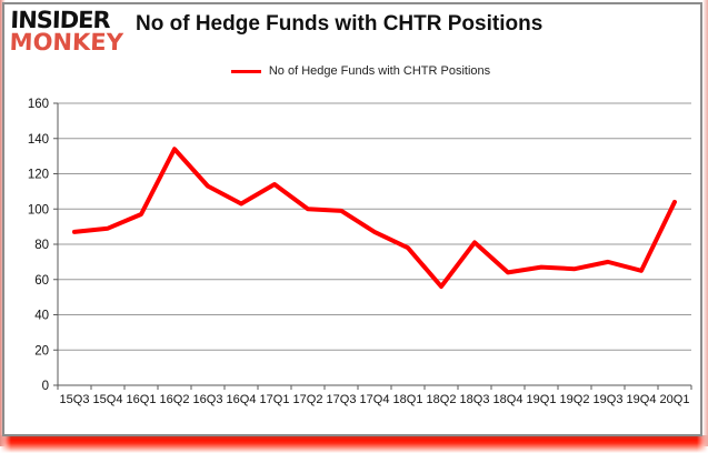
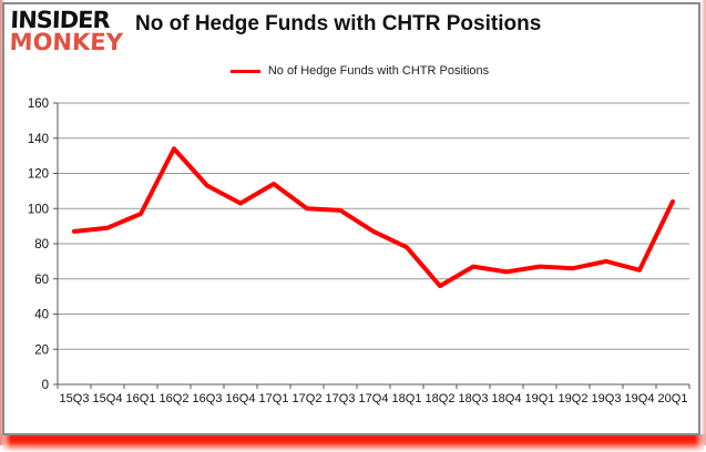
18Q3: 81 -> 67
